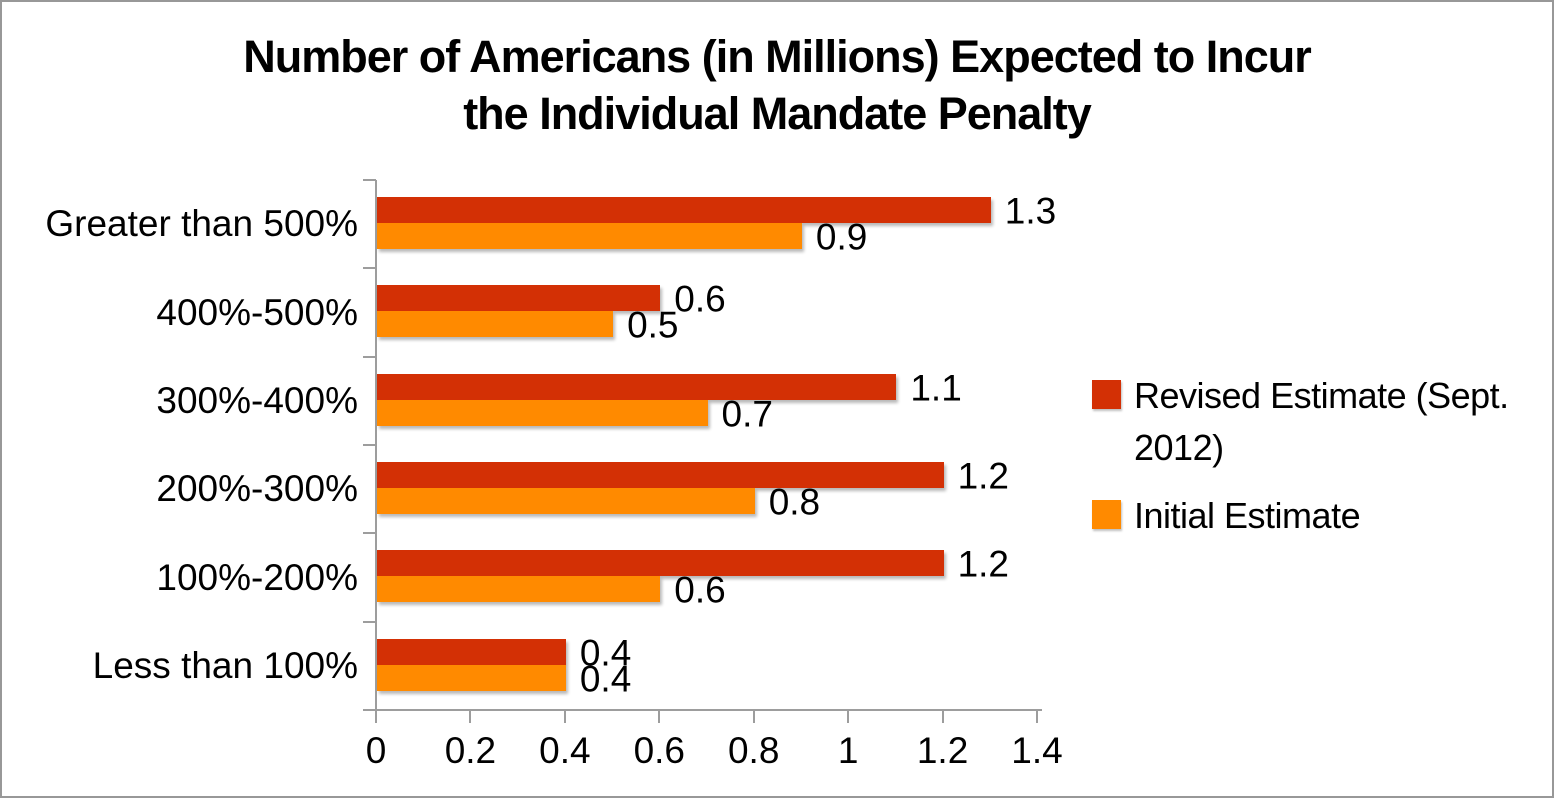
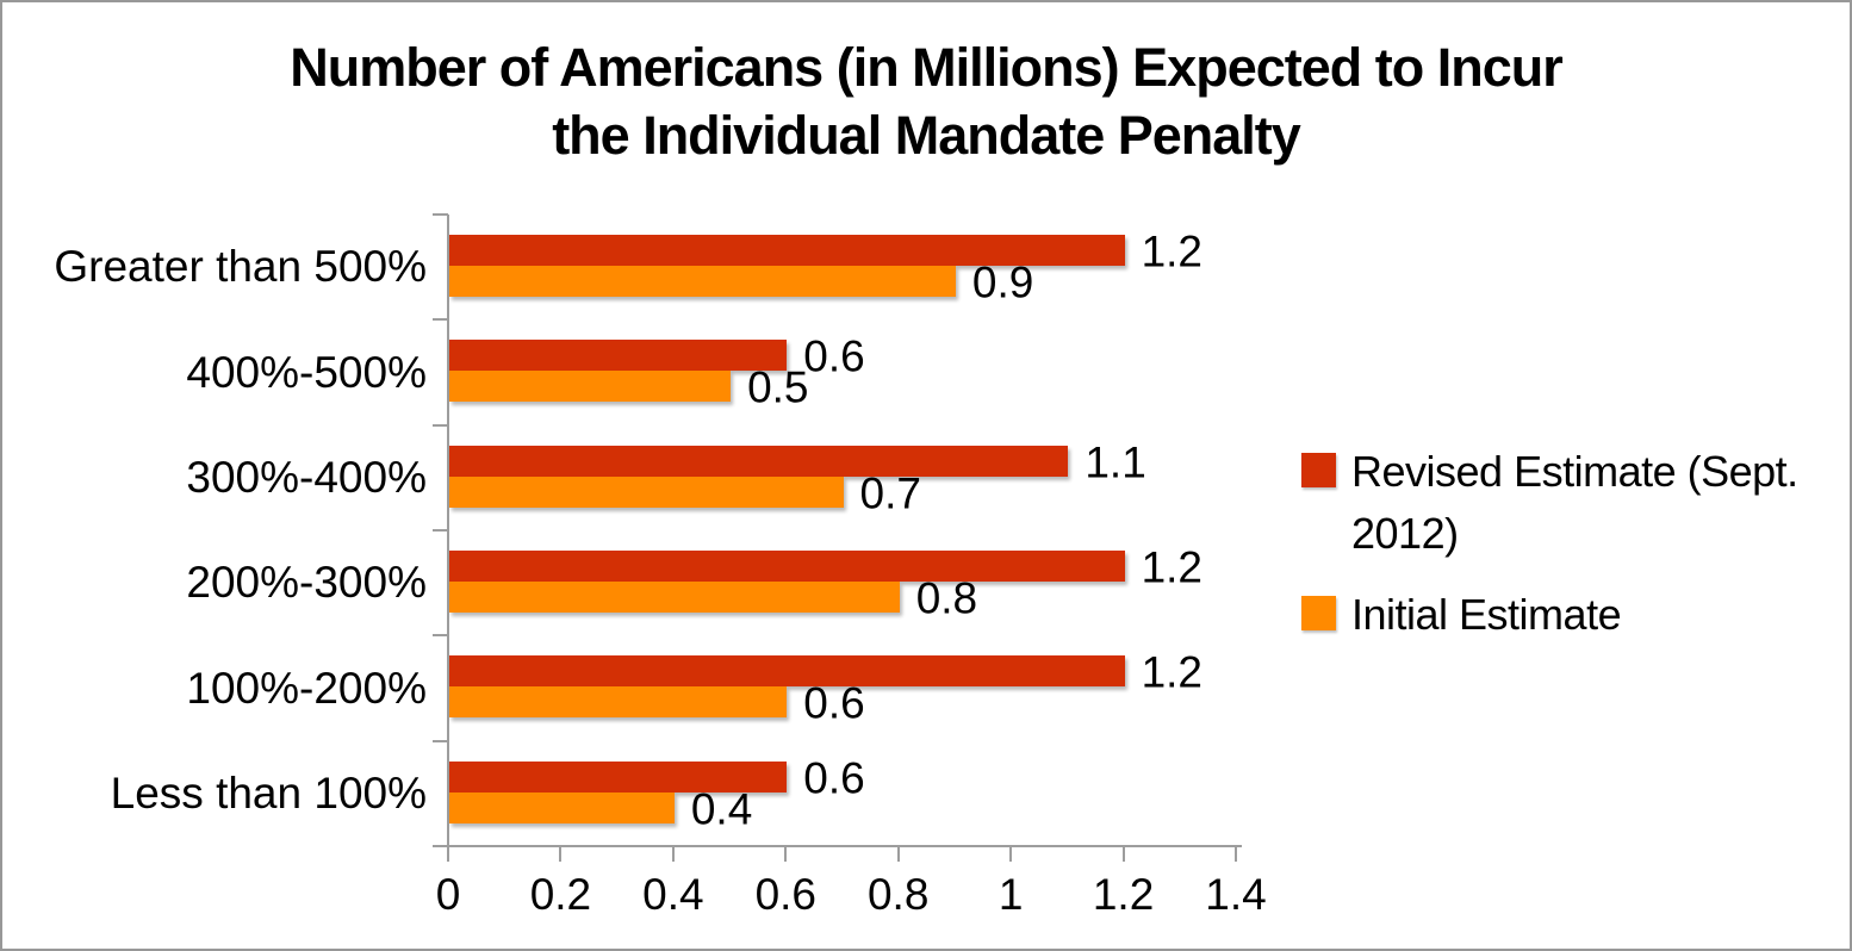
Revised Estimate (Sept. 2012)/Greater than 500%: 1.3 -> 1.2
Revised Estimate (Sept. 2012)/Less than 100%: 0.4 -> 0.6
